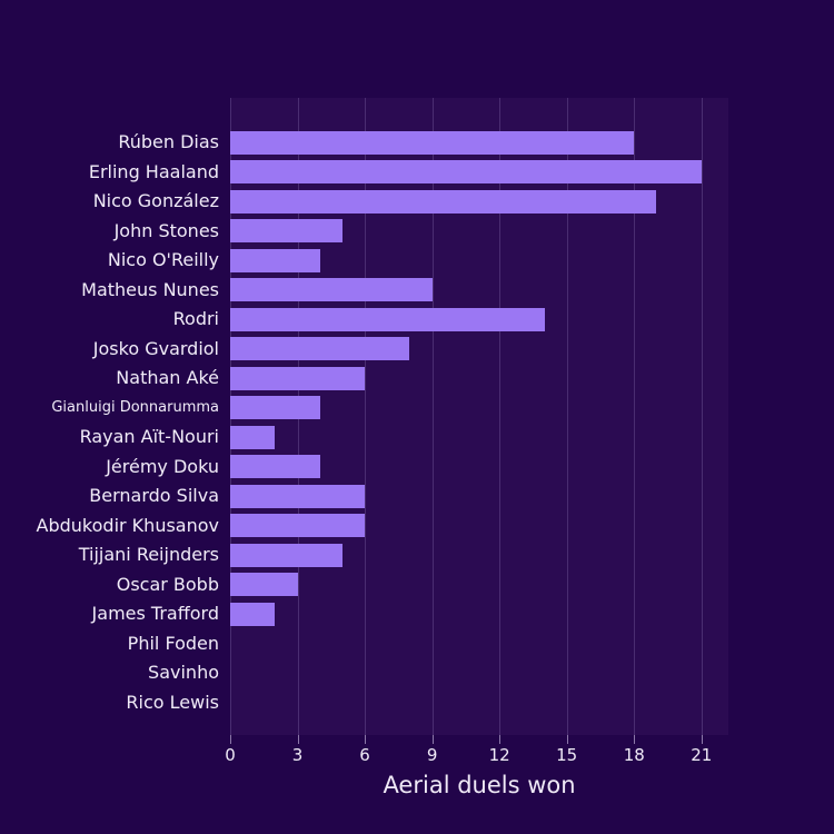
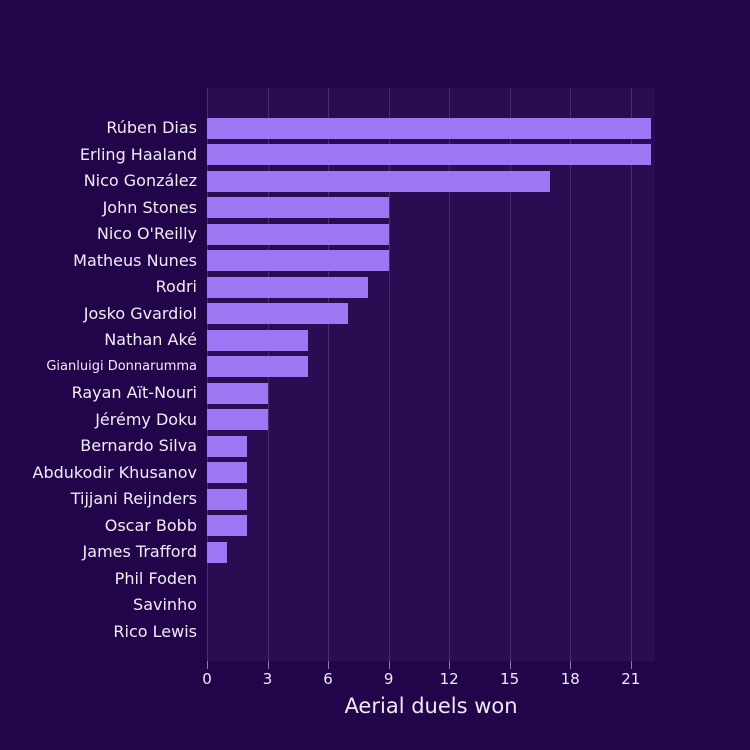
Rúben Dias: 18 -> 22
Erling Haaland: 21 -> 22
Nico González: 19 -> 17
John Stones: 5 -> 9
Nico O'Reilly: 4 -> 9
Rodri: 14 -> 8
Josko Gvardiol: 8 -> 7
Nathan Aké: 6 -> 5
Gianluigi Donnarumma: 4 -> 5
Rayan Aït-Nouri: 2 -> 3
Jérémy Doku: 4 -> 3
Bernardo Silva: 6 -> 2
Abdukodir Khusanov: 6 -> 2
Tijjani Reijnders: 5 -> 2
Oscar Bobb: 3 -> 2
James Trafford: 2 -> 1
